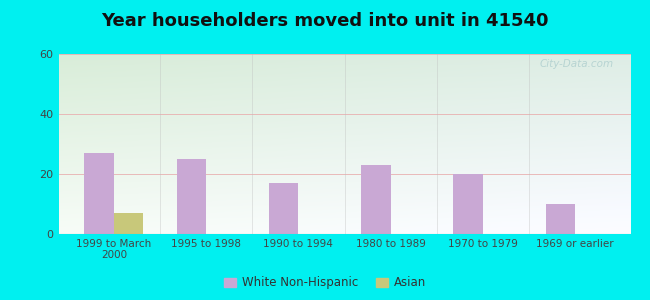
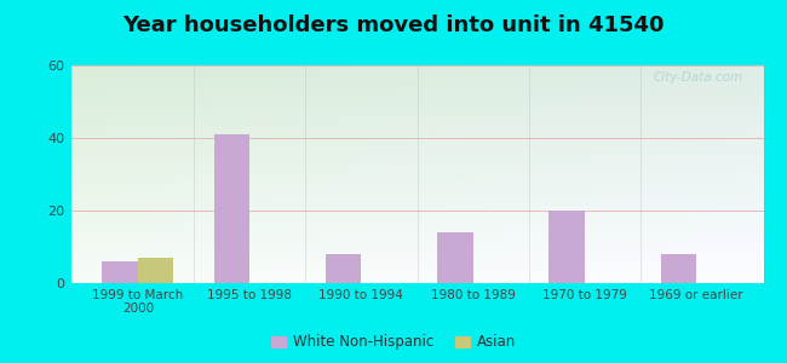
White Non-Hispanic/1999 to March 2000: 27 -> 6
White Non-Hispanic/1995 to 1998: 25 -> 41
White Non-Hispanic/1990 to 1994: 17 -> 8
White Non-Hispanic/1980 to 1989: 23 -> 14
White Non-Hispanic/1969 or earlier: 10 -> 8
